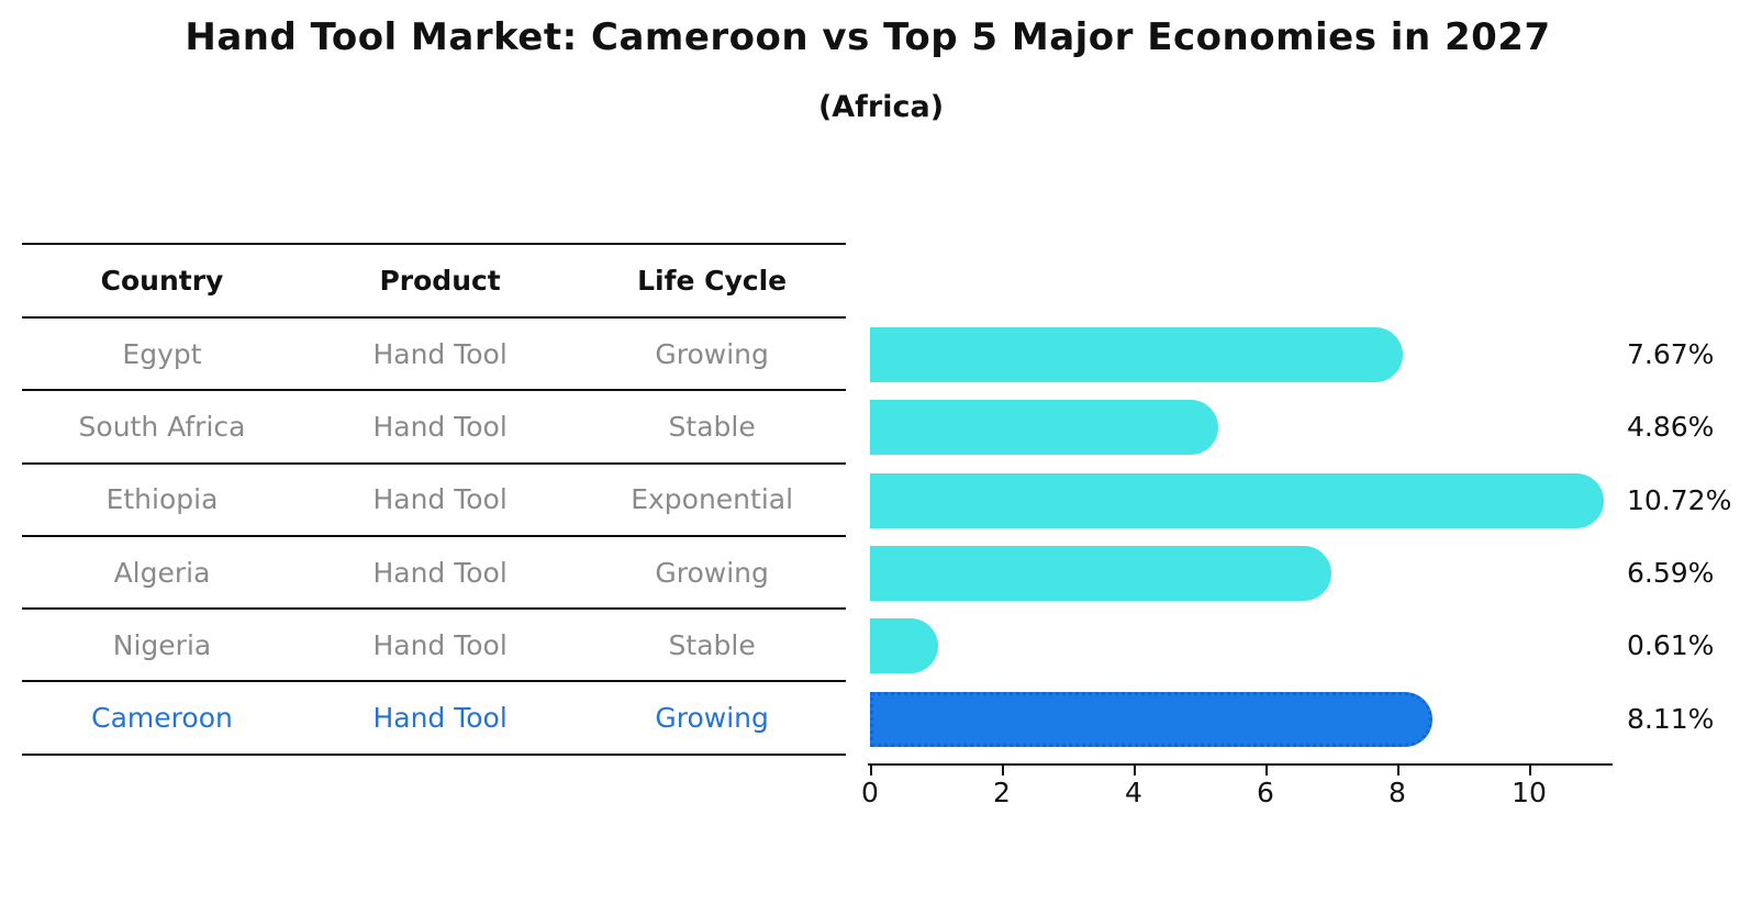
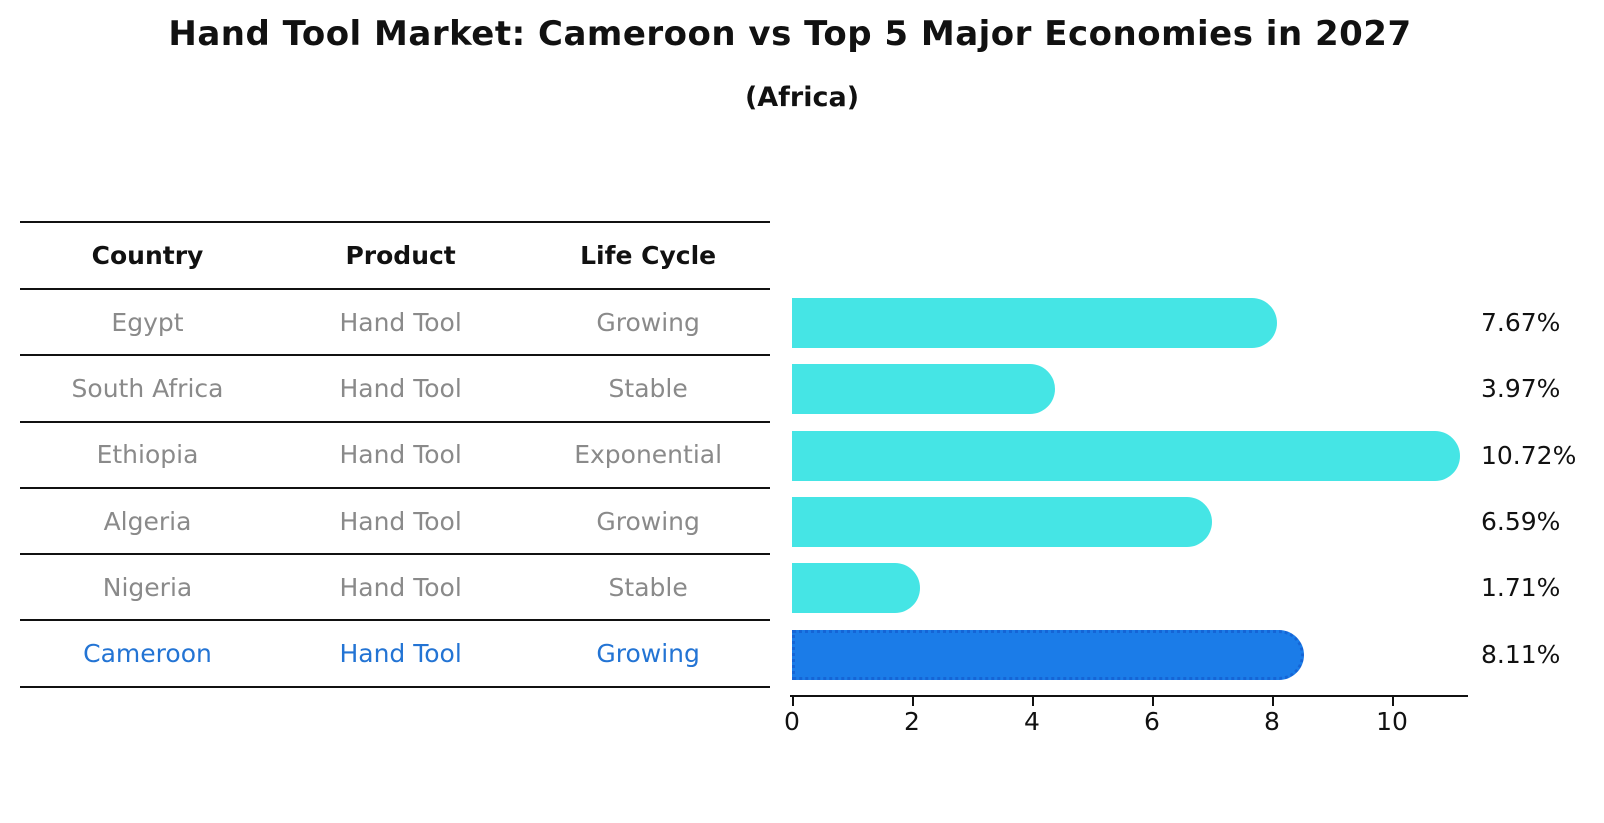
South Africa: 4.86% -> 3.97%
Nigeria: 0.61% -> 1.71%
